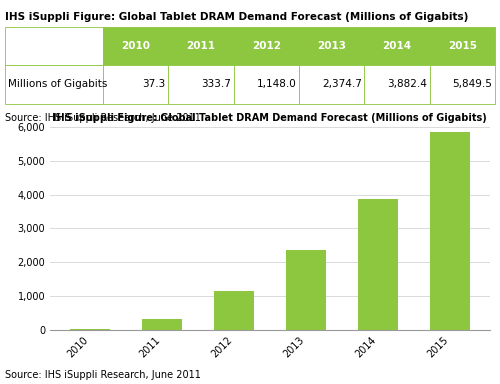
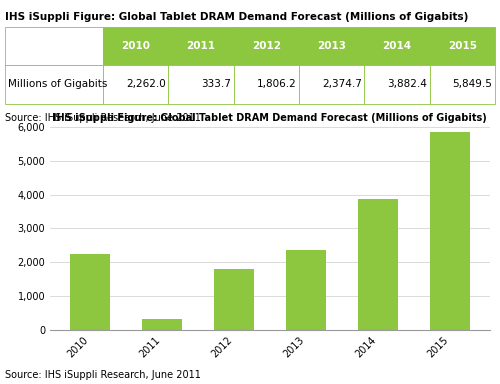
2010: 37.3 -> 2,262.0
2012: 1,148.0 -> 1,806.2
